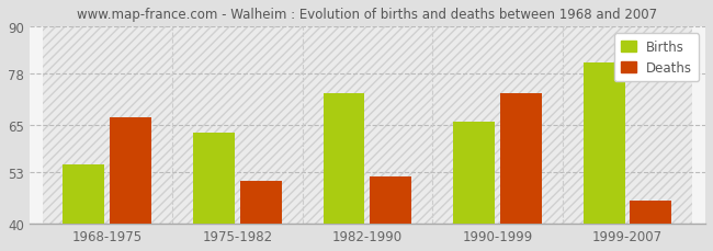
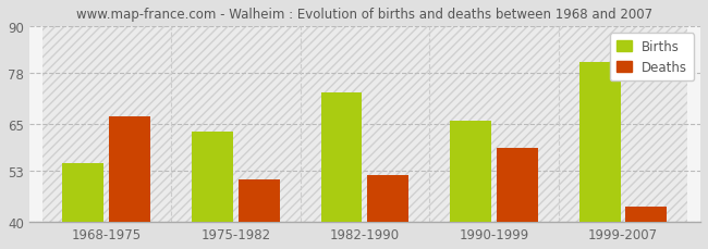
Deaths/1990-1999: 73 -> 59
Deaths/1999-2007: 46 -> 44
